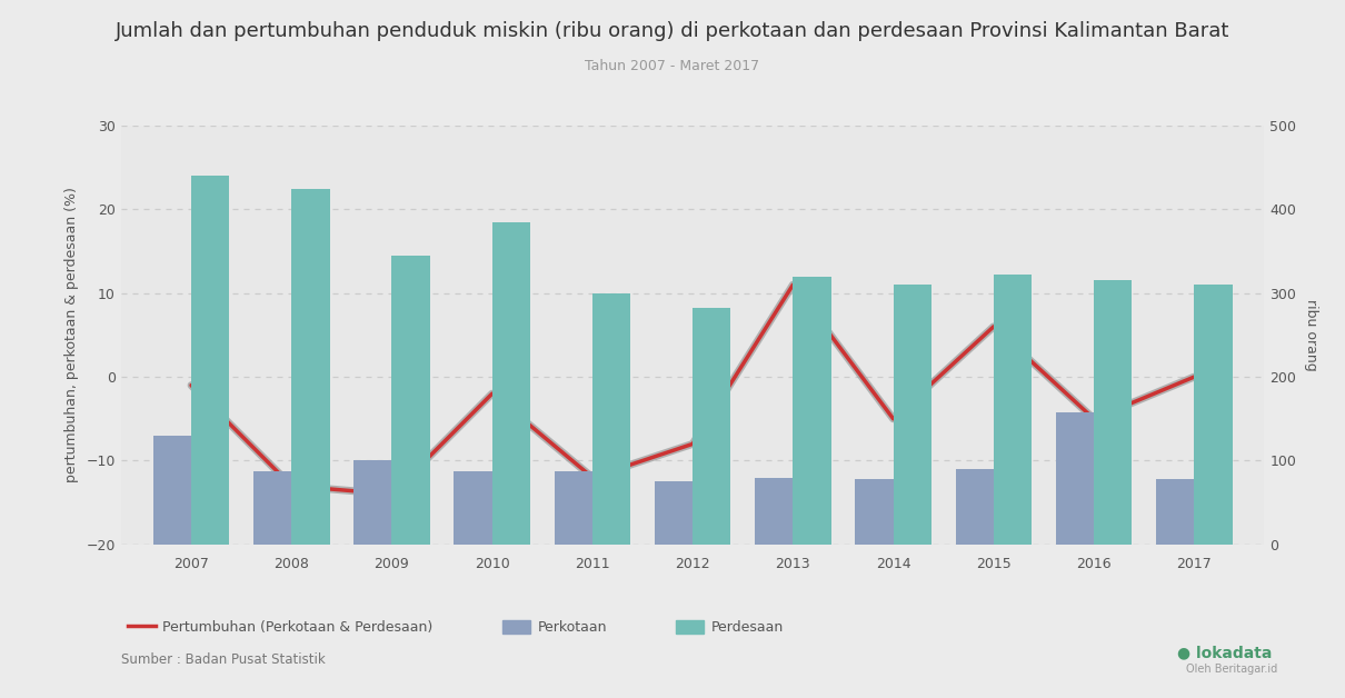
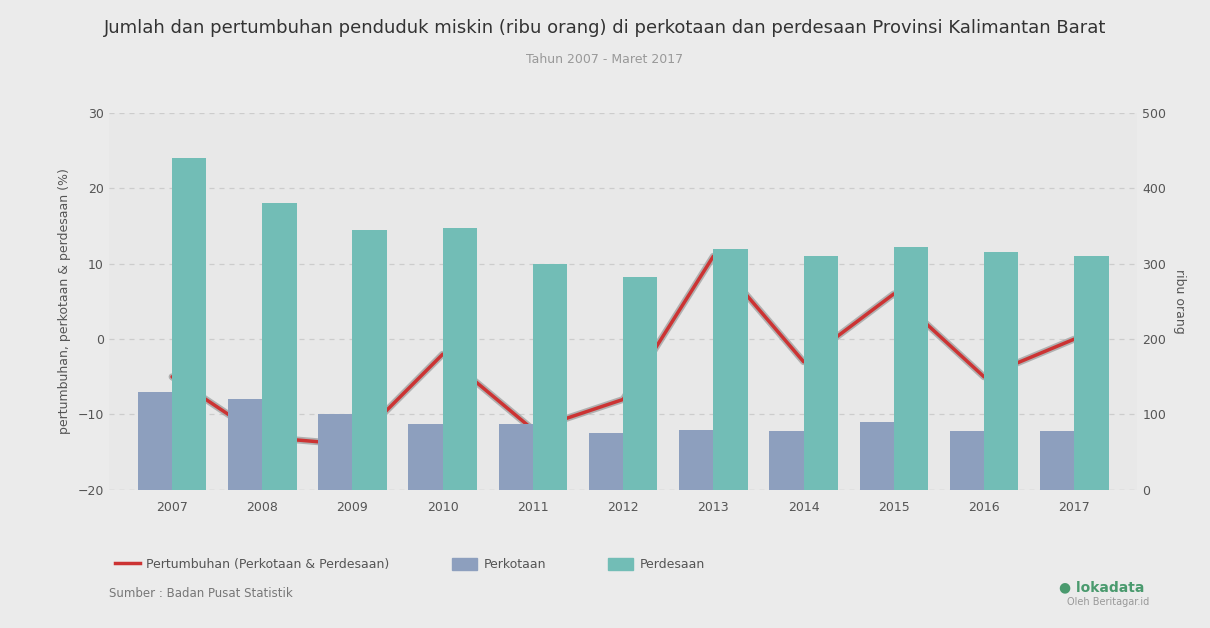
Pertumbuhan (Perkotaan & Perdesaan)/2007: -1 -> -5
Perkotaan/2008: 88 -> 120
Perdesaan/2008: 424 -> 380
Perdesaan/2010: 384 -> 348
Pertumbuhan (Perkotaan & Perdesaan)/2014: -5 -> -3
Perkotaan/2016: 158 -> 78
